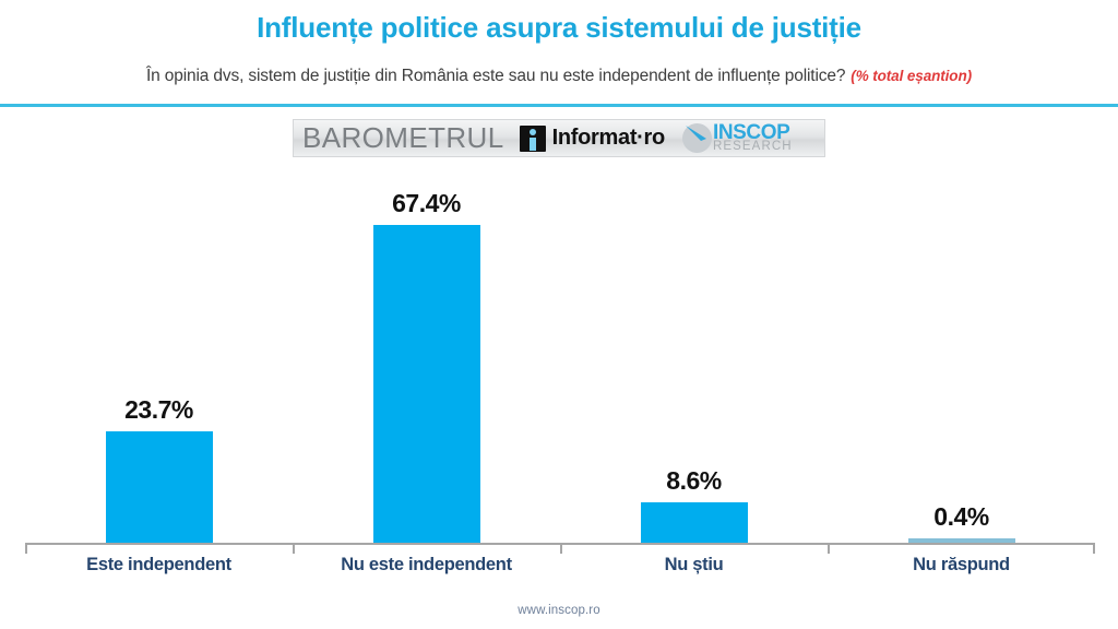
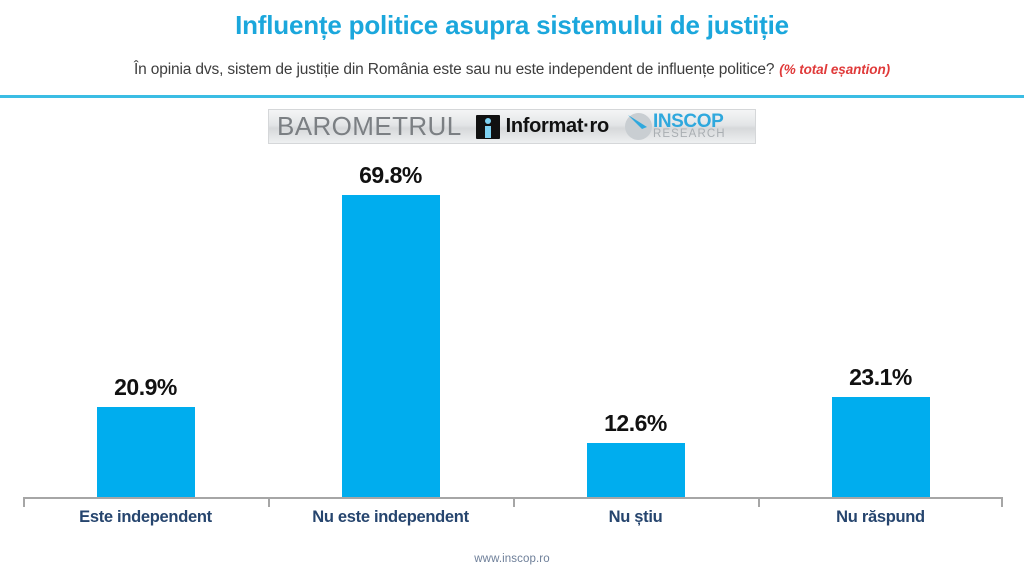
Este independent: 23.7% -> 20.9%
Nu este independent: 67.4% -> 69.8%
Nu știu: 8.6% -> 12.6%
Nu răspund: 0.4% -> 23.1%
